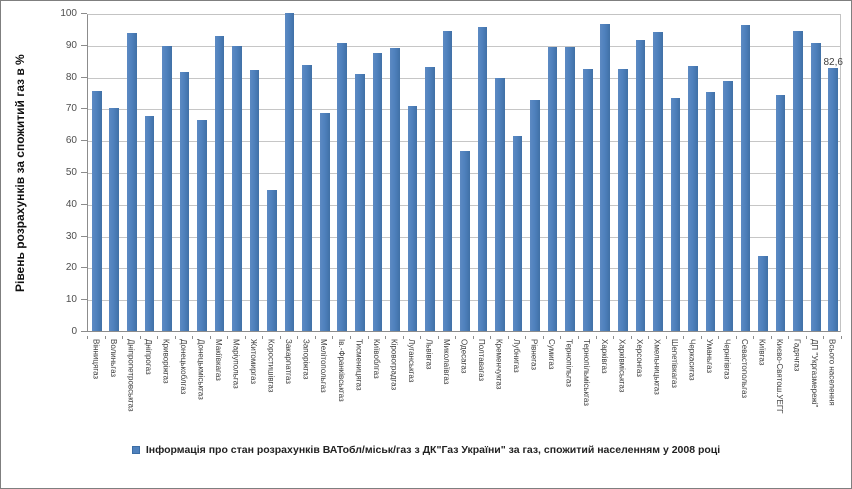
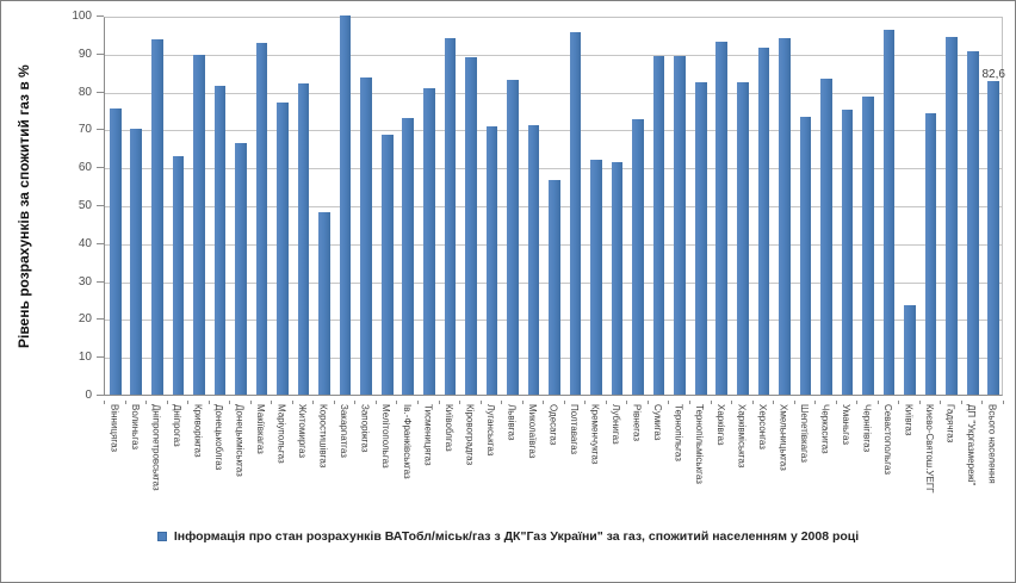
Дніпрогаз: 68 -> 63
Маріупольгаз: 90 -> 77
Коростишівгаз: 44 -> 48
Ів.-Франківськгаз: 91 -> 73
Київоблгаз: 87 -> 94
Миколаївгаз: 94 -> 71
Кременчукгаз: 80 -> 62
Харківгаз: 96 -> 93
